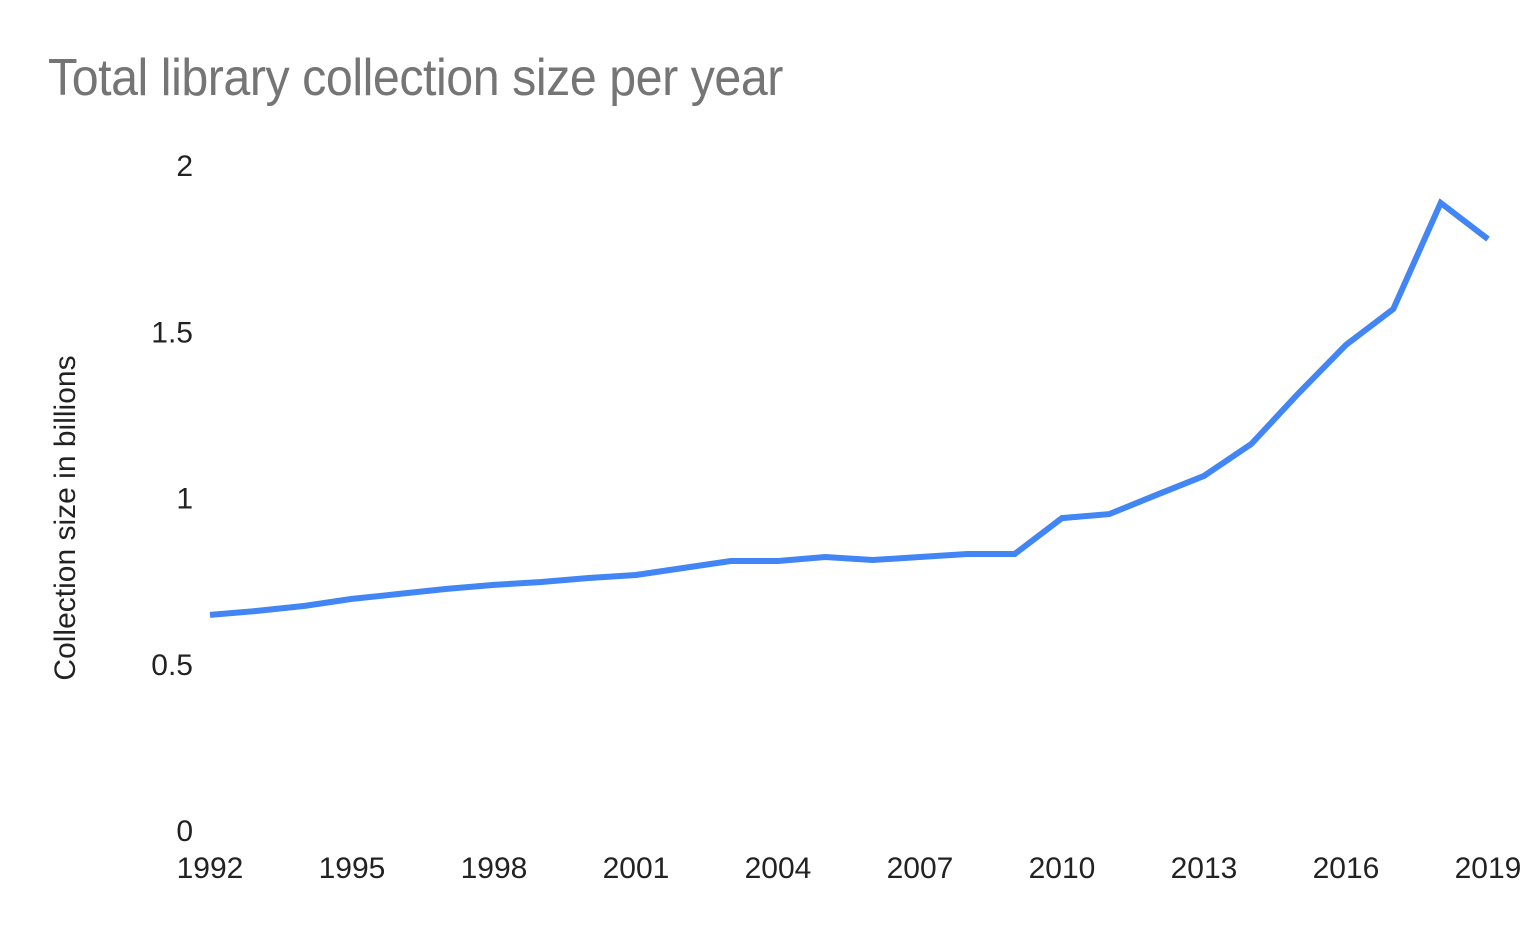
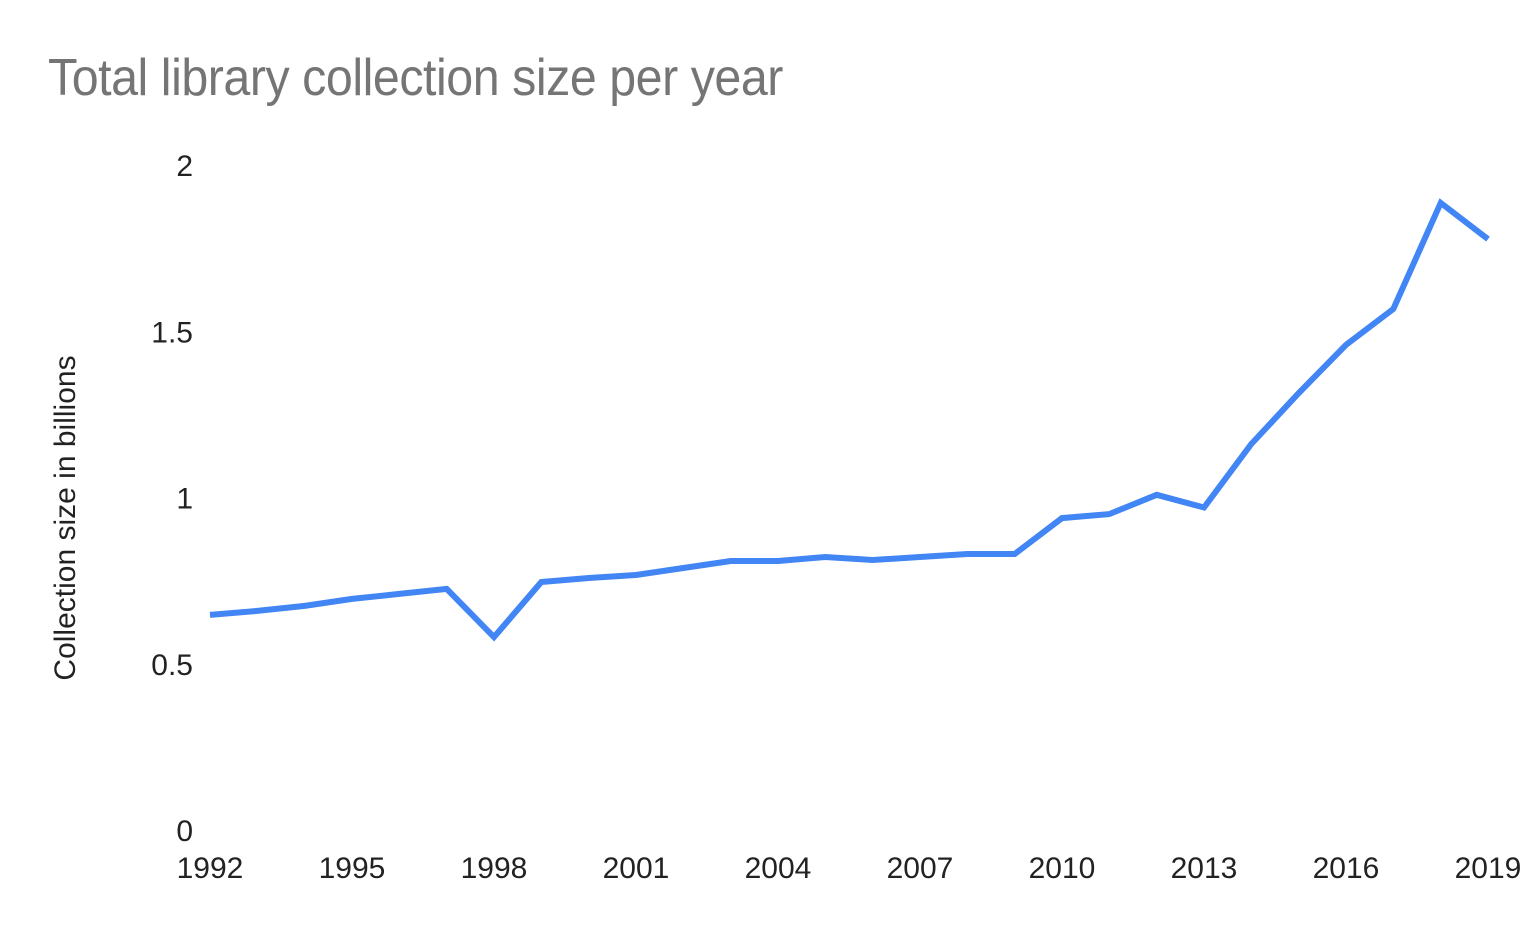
1998: 0.74 -> 0.58
2013: 1.06 -> 0.97
